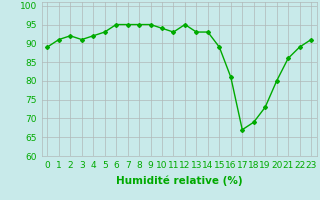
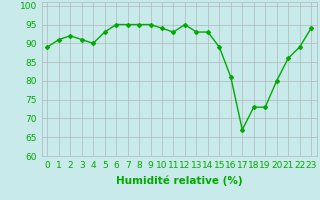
4: 92 -> 90
18: 69 -> 73
23: 91 -> 94
